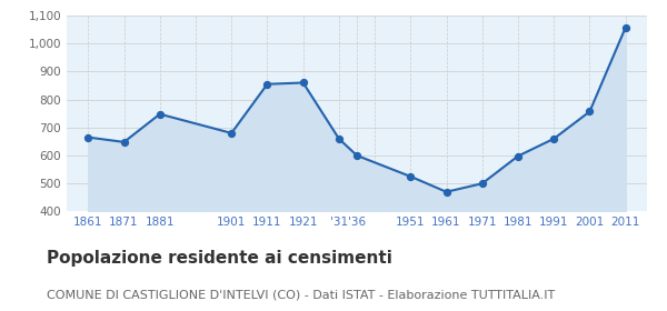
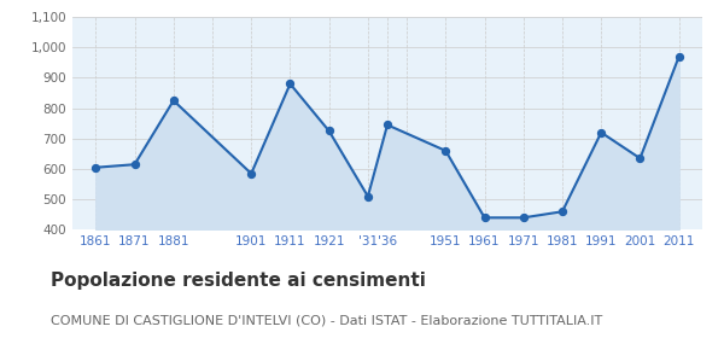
1861: 665 -> 605
1871: 648 -> 615
1881: 748 -> 825
1901: 680 -> 585
1911: 855 -> 880
1921: 860 -> 725
'31: 660 -> 510
'36: 600 -> 745
1951: 525 -> 660
1961: 470 -> 440
1971: 500 -> 440
1981: 598 -> 460
1991: 660 -> 720
2001: 757 -> 635
2011: 1,057 -> 970
